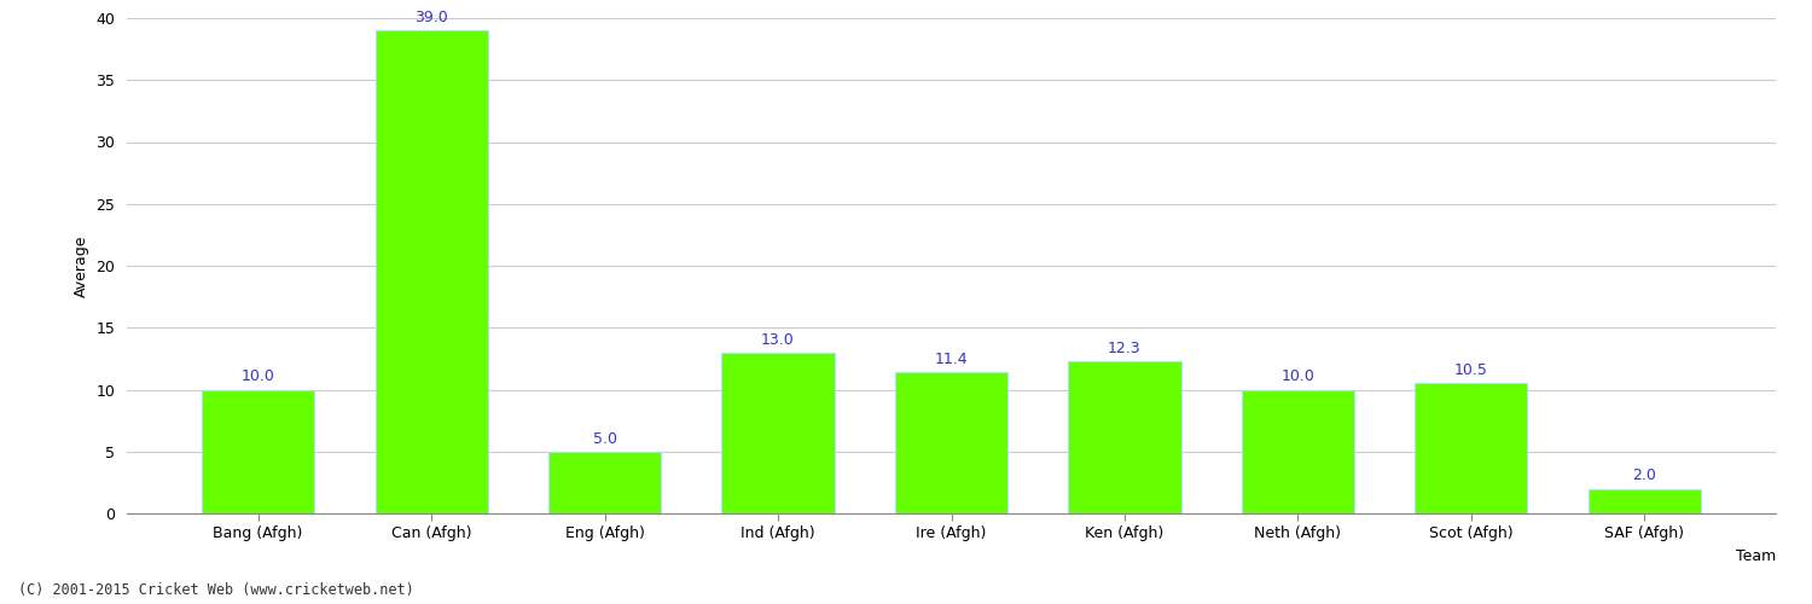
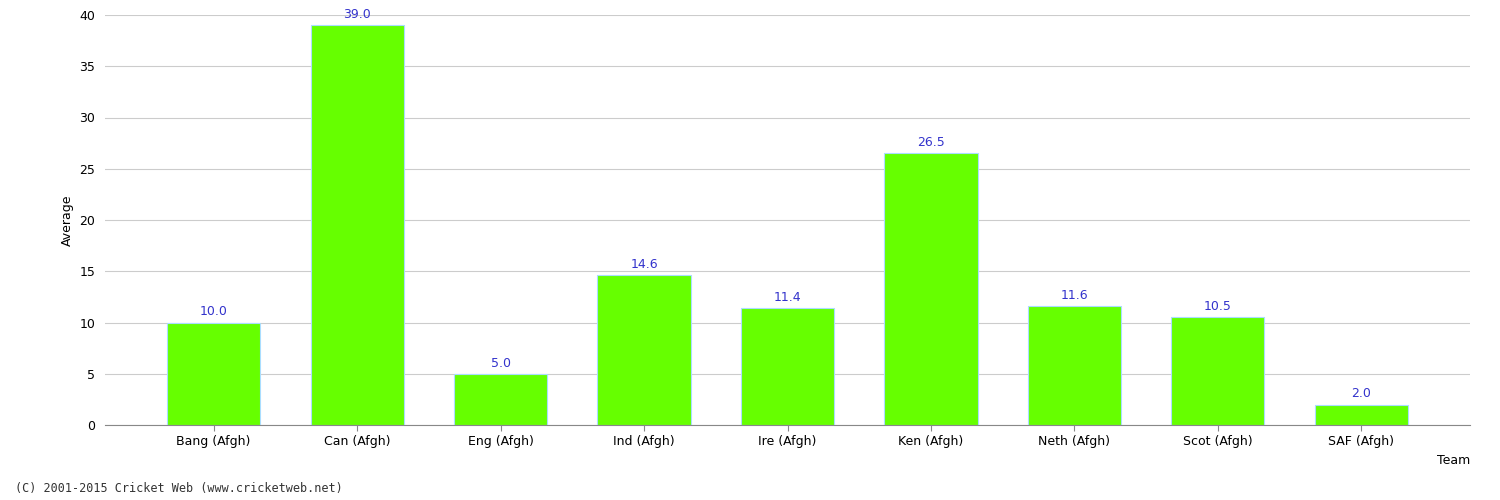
Ind (Afgh): 13.0 -> 14.6
Ken (Afgh): 12.3 -> 26.5
Neth (Afgh): 10.0 -> 11.6
